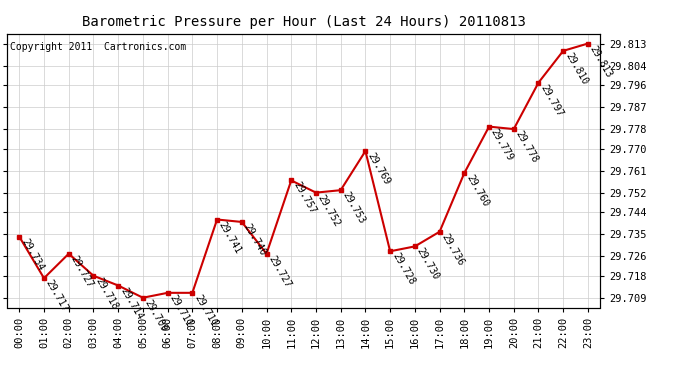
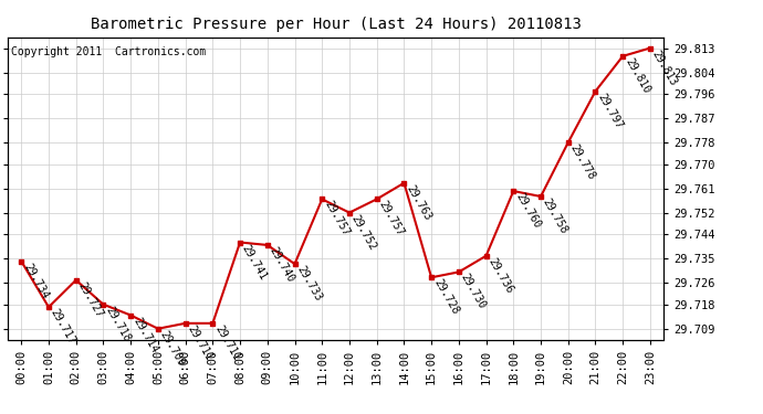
10:00: 29.727 -> 29.733
13:00: 29.753 -> 29.757
14:00: 29.769 -> 29.763
19:00: 29.779 -> 29.758
